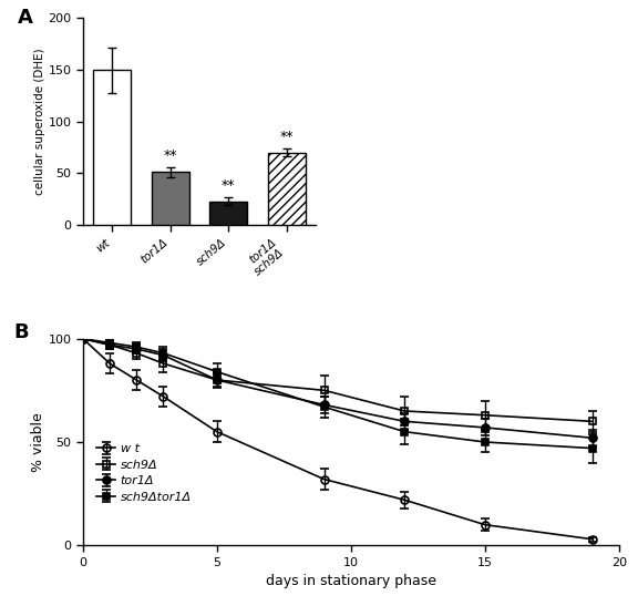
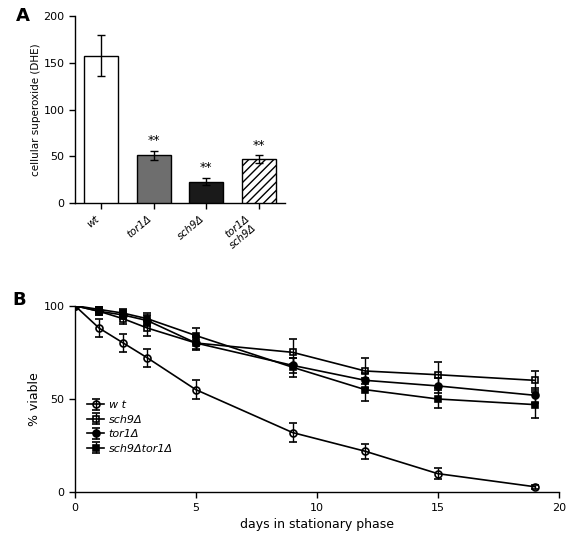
wt: 150 -> 158
tor1Δ sch9Δ: 70 -> 47
